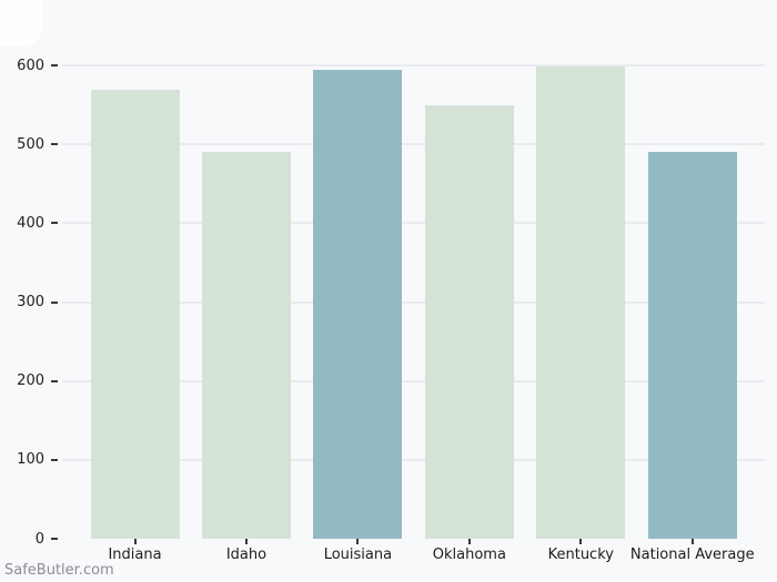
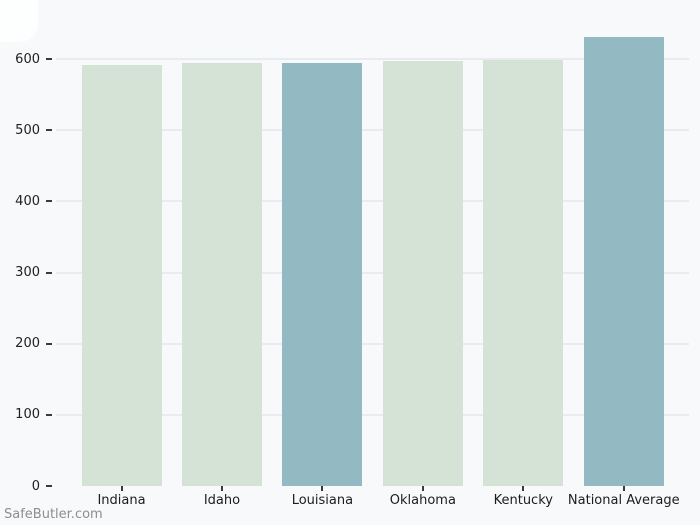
Indiana: 570 -> 590
Idaho: 490 -> 600
Oklahoma: 550 -> 600
National Average: 490 -> 630
